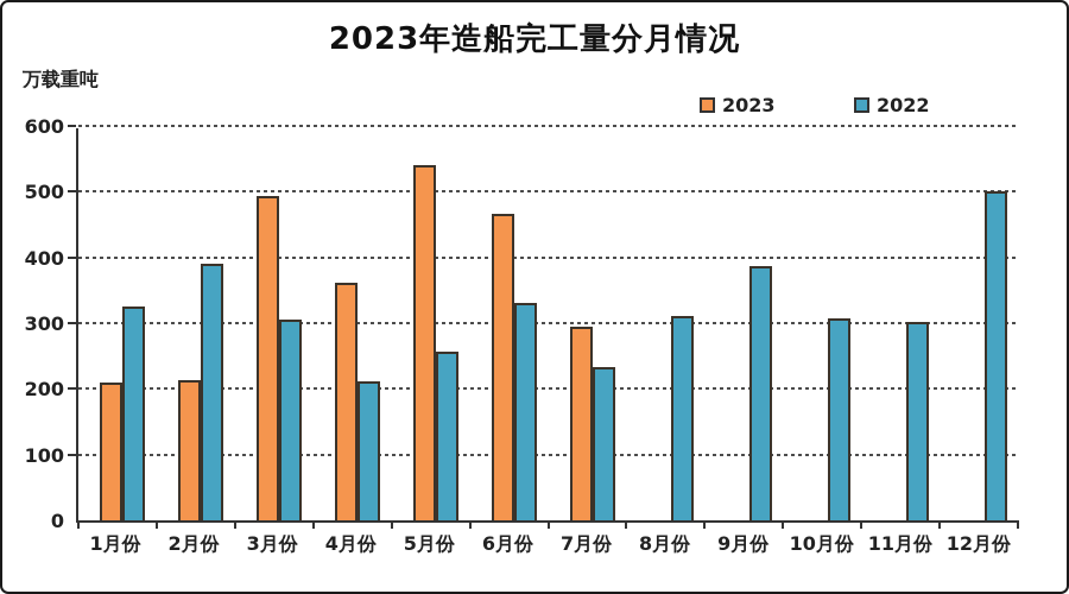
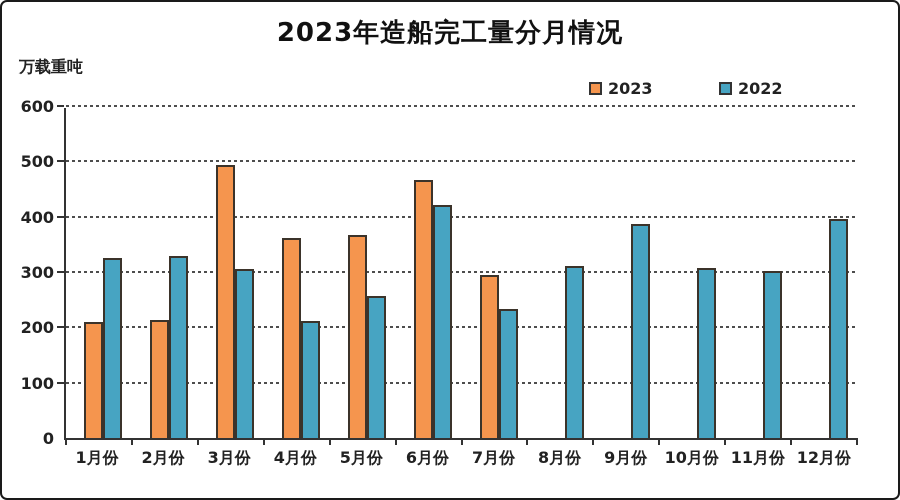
2022/2月份: 390 -> 330
2023/5月份: 540 -> 370
2022/6月份: 330 -> 420
2022/12月份: 500 -> 400
